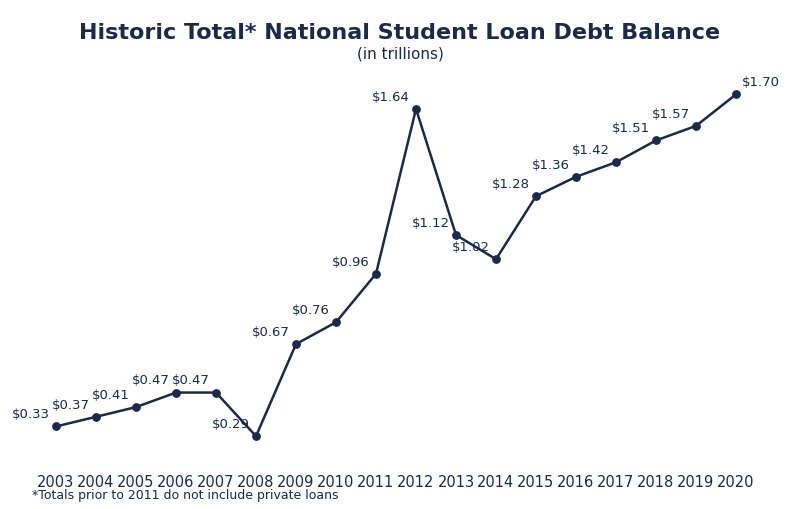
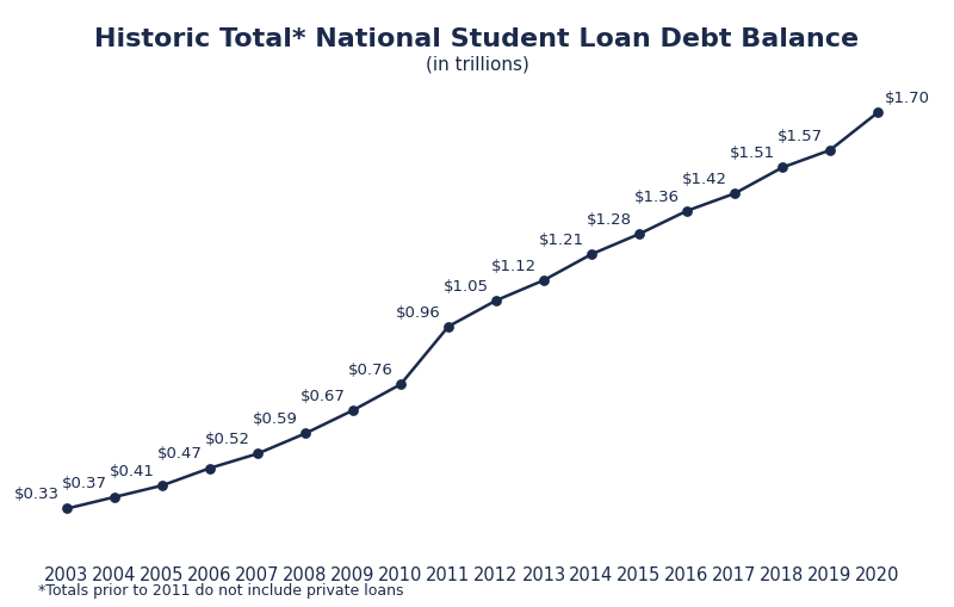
2007: $0.47 -> $0.52
2008: $0.29 -> $0.59
2012: $1.64 -> $1.05
2014: $1.02 -> $1.21
